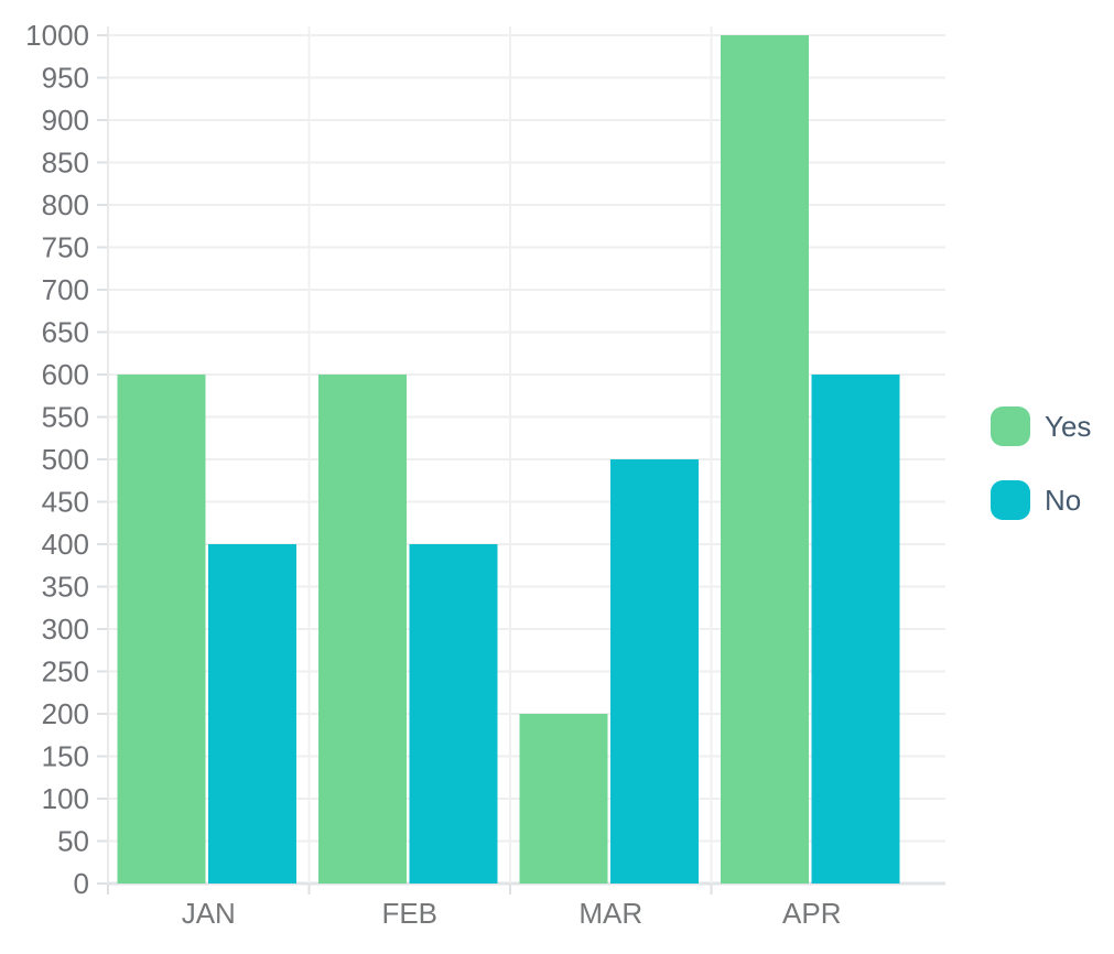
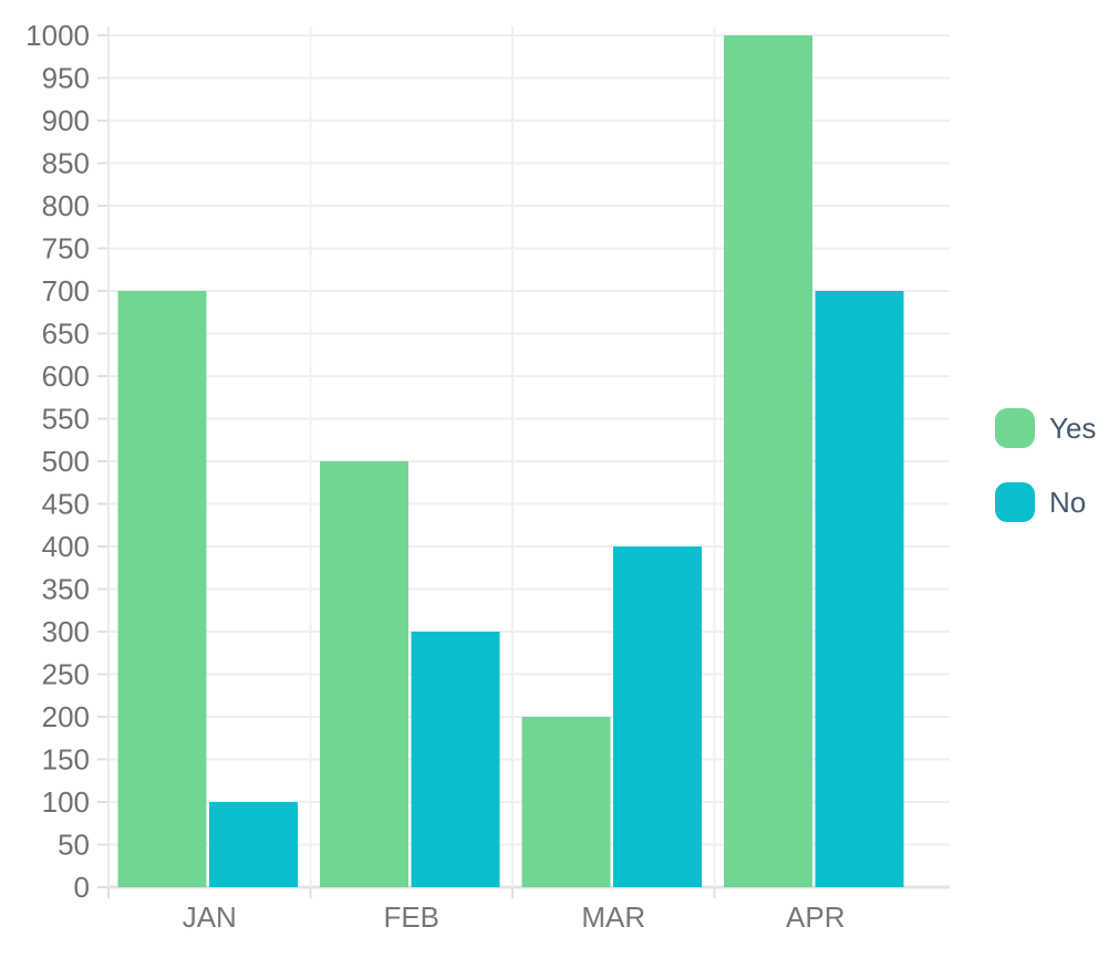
Yes/JAN: 600 -> 700
No/JAN: 400 -> 100
Yes/FEB: 600 -> 500
No/FEB: 400 -> 300
No/MAR: 500 -> 400
No/APR: 600 -> 700
